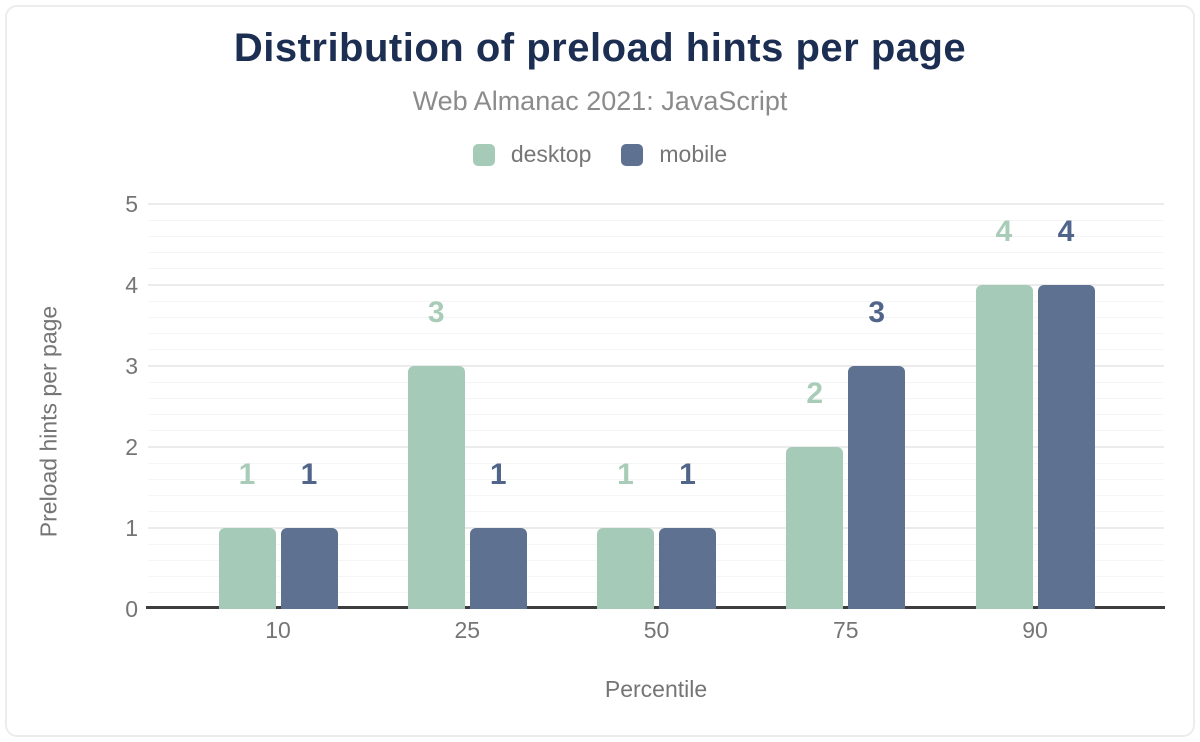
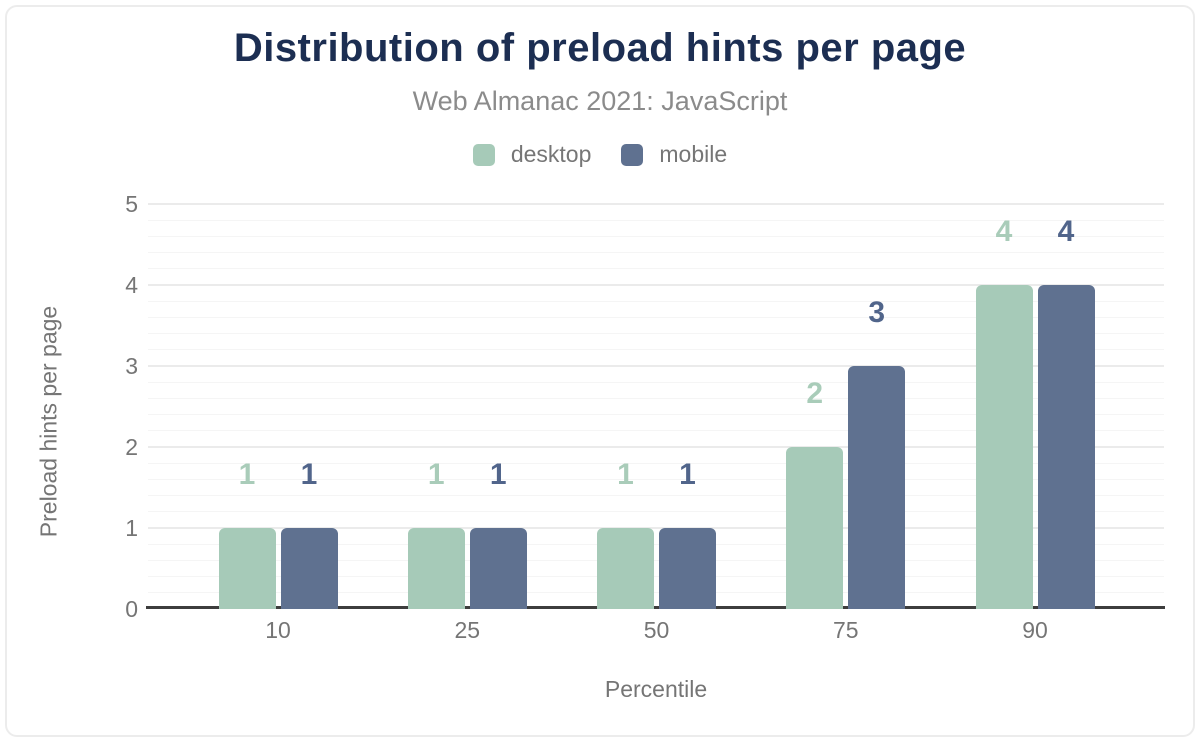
desktop/25: 3 -> 1
